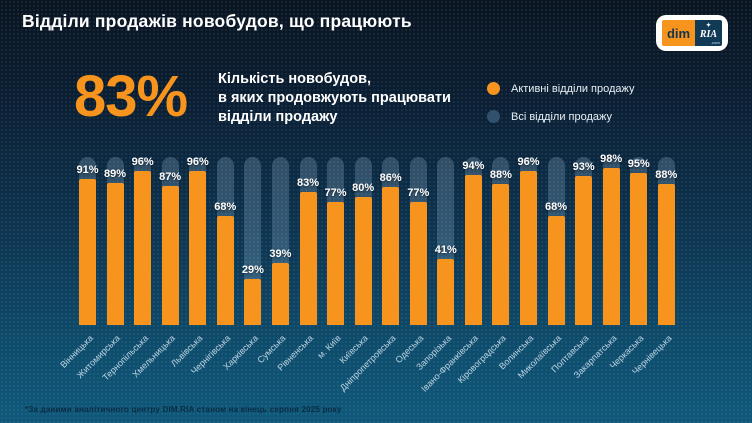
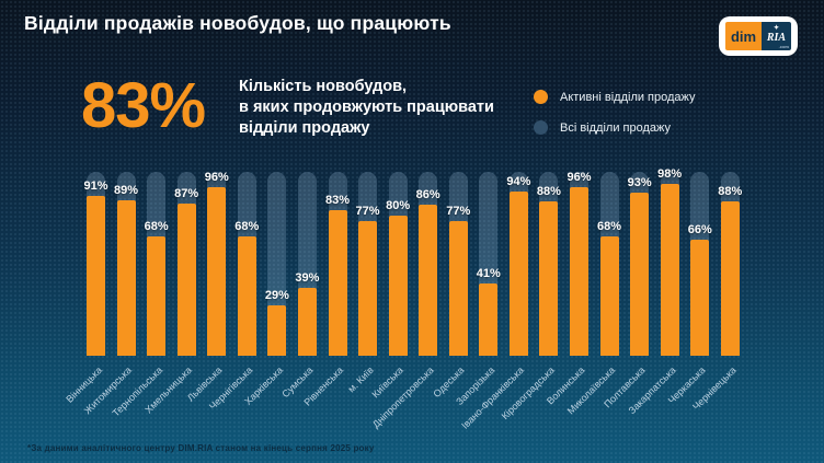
Активні відділи продажу/Тернопільська: 96% -> 68%
Активні відділи продажу/Черкаська: 95% -> 66%
